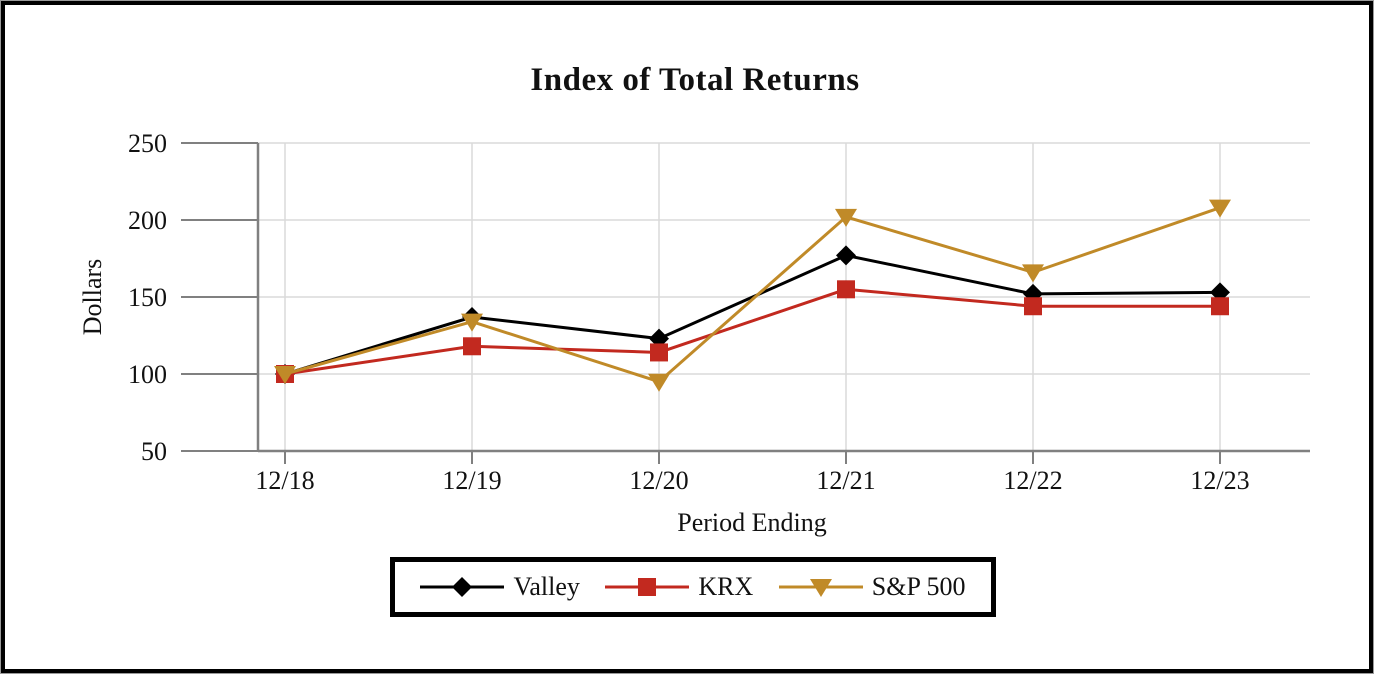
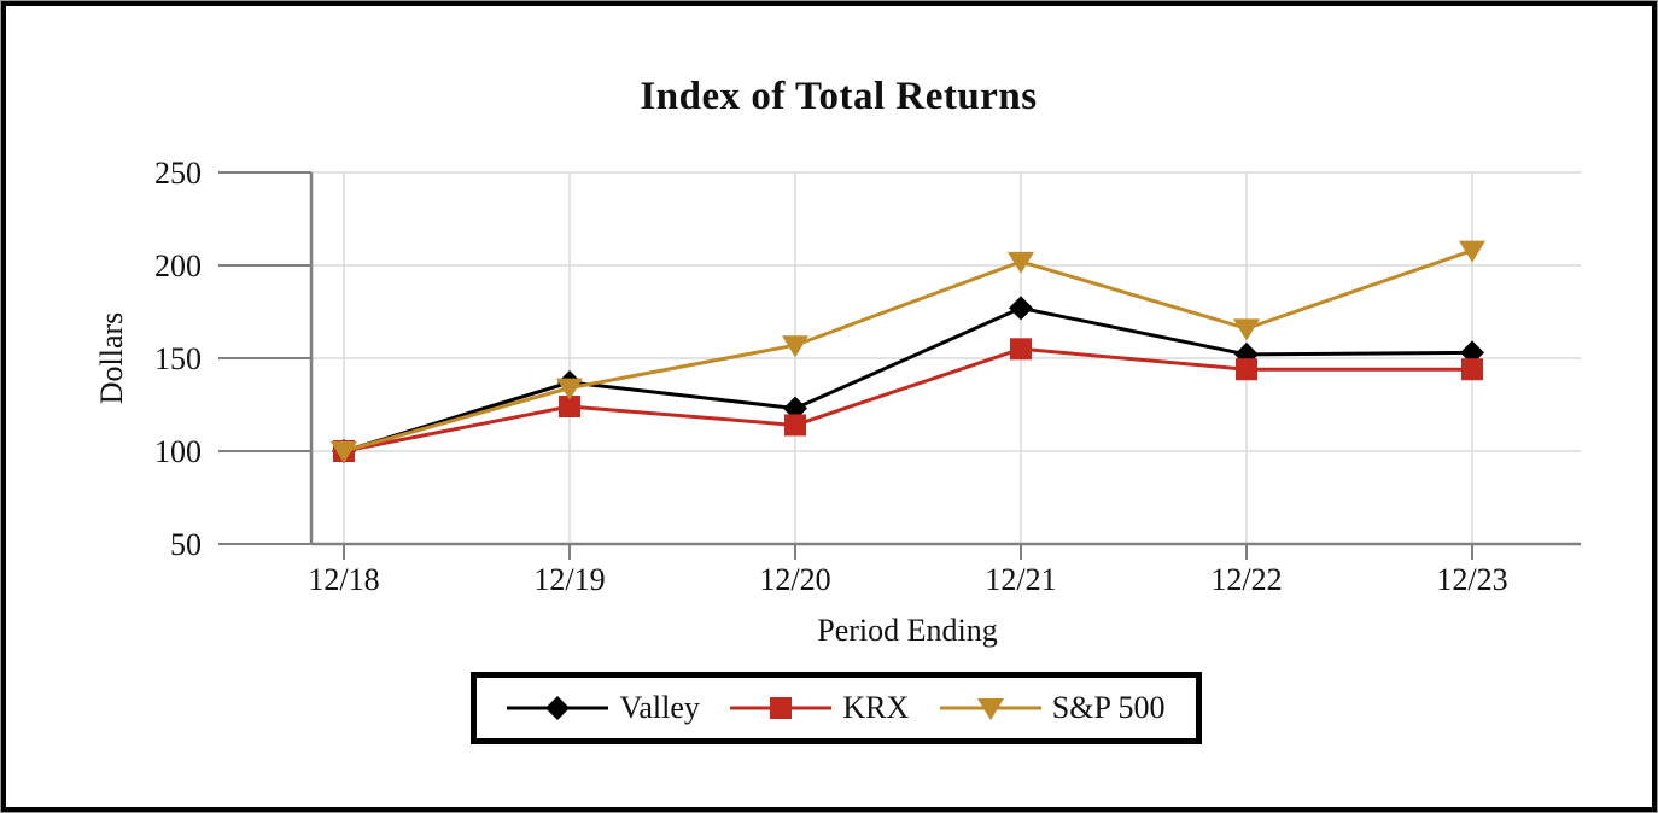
KRX/12/19: 118 -> 124
S&P 500/12/20: 95 -> 157
